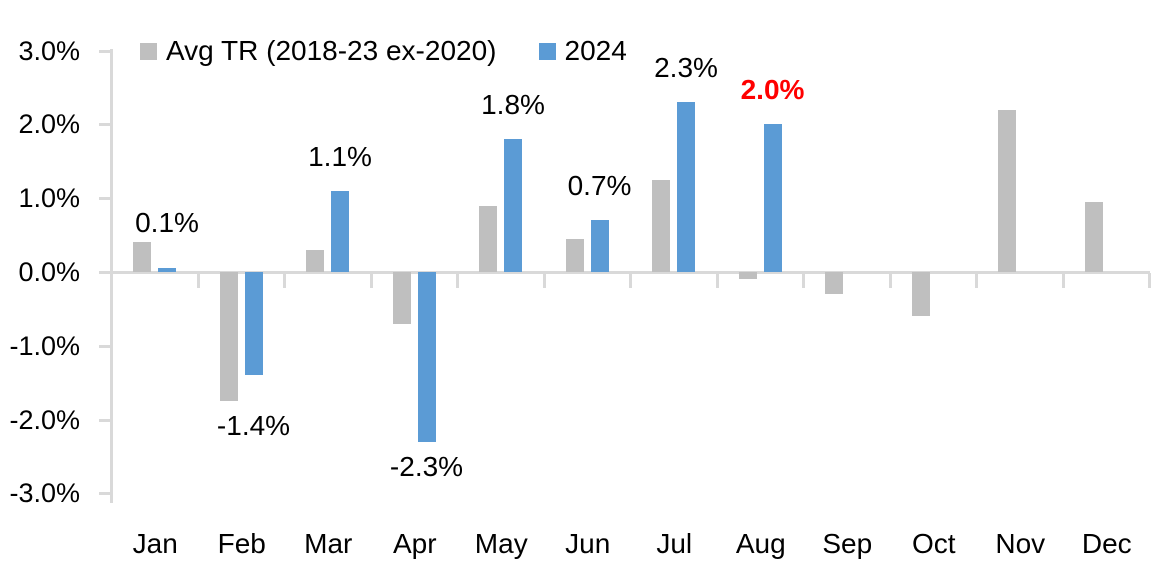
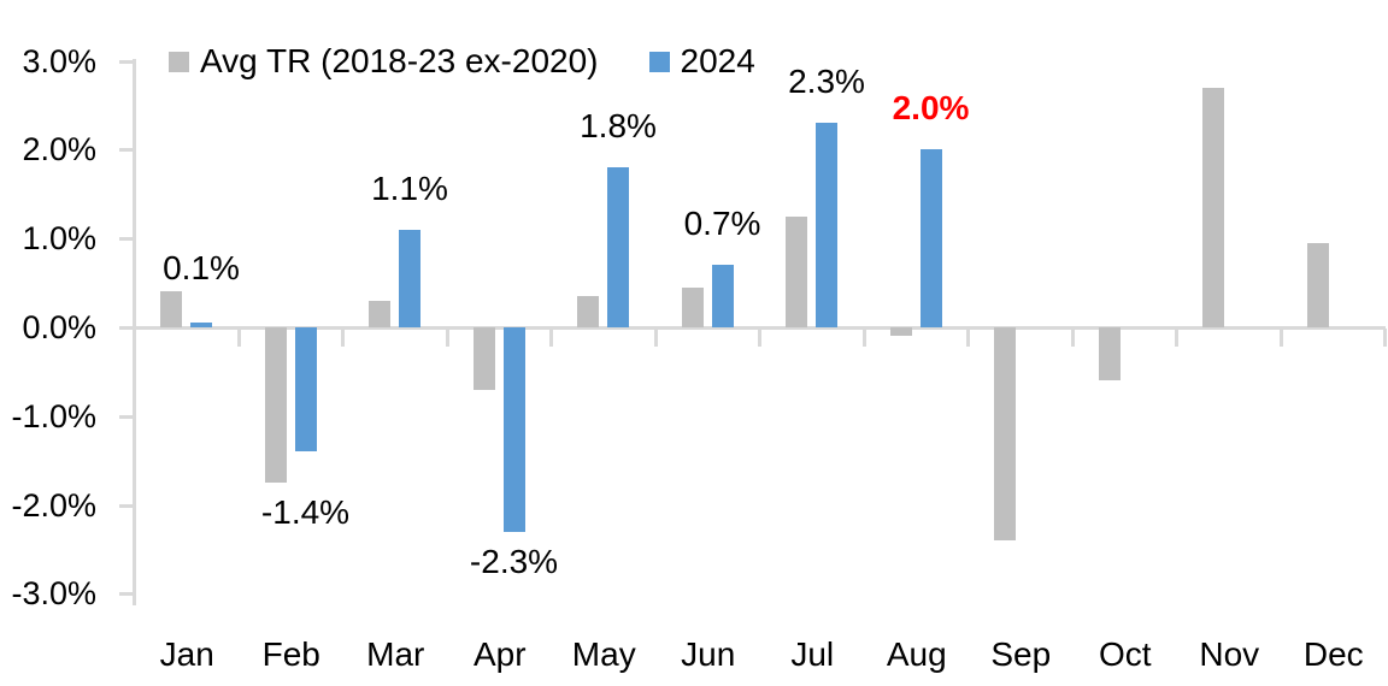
Avg TR (2018-23 ex-2020)/May: 0.9% -> 0.3%
Avg TR (2018-23 ex-2020)/Sep: -0.3% -> -2.4%
Avg TR (2018-23 ex-2020)/Nov: 2.2% -> 2.7%
